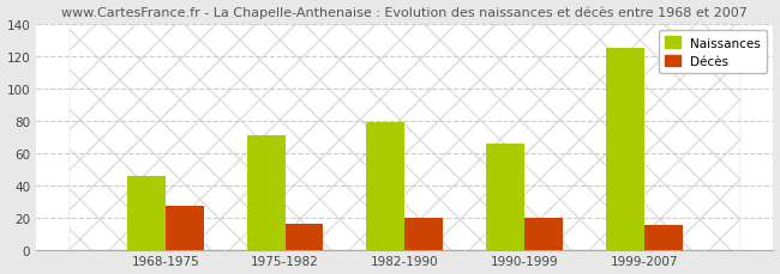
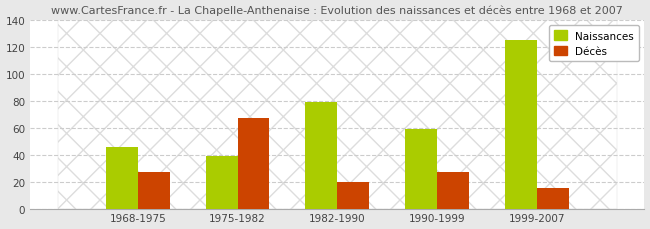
Naissances/1975-1982: 71 -> 39
Décès/1975-1982: 16 -> 67
Naissances/1990-1999: 66 -> 59
Décès/1990-1999: 20 -> 27
